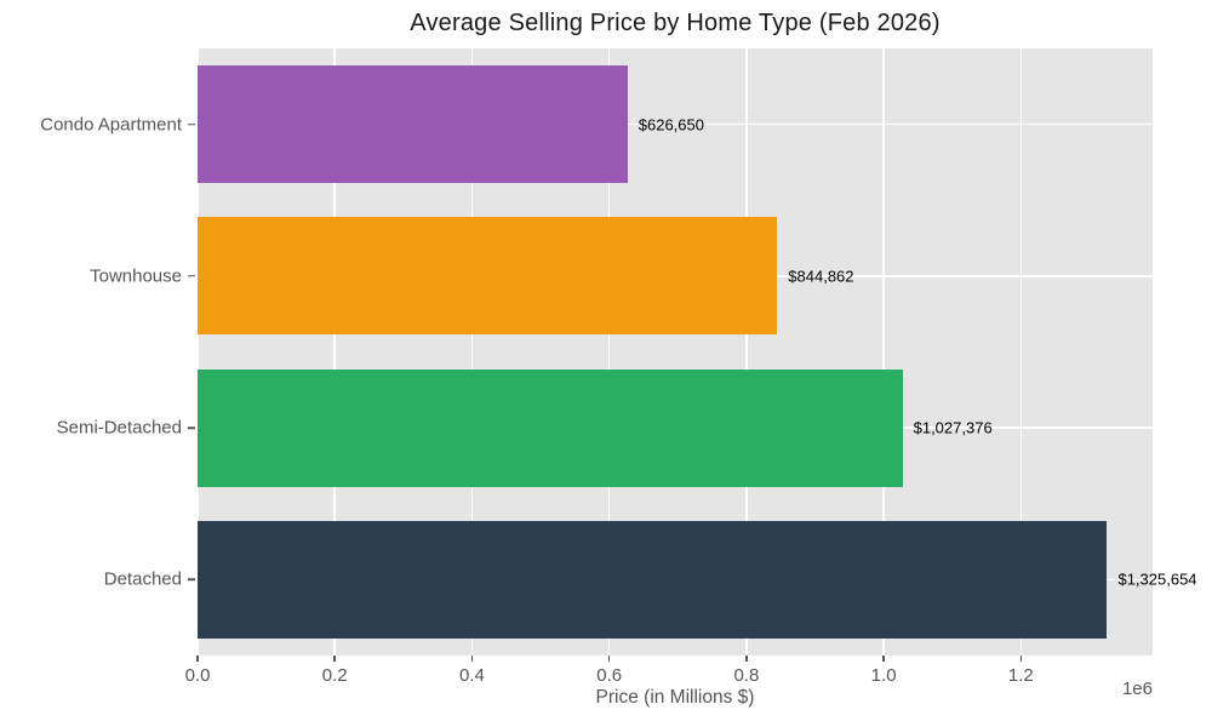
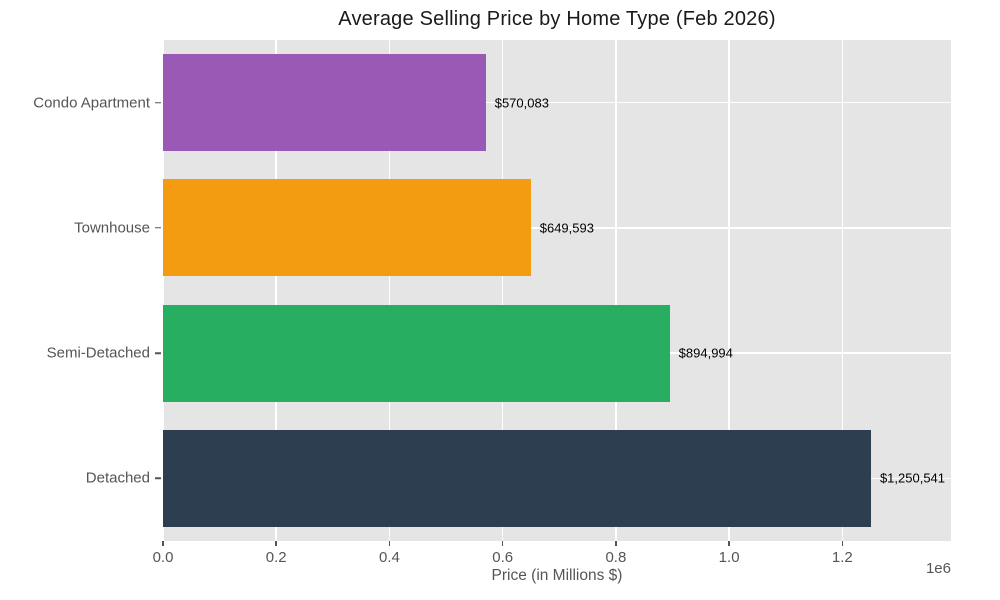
Condo Apartment: $626,650 -> $570,083
Townhouse: $844,862 -> $649,593
Semi-Detached: $1,027,376 -> $894,994
Detached: $1,325,654 -> $1,250,541
